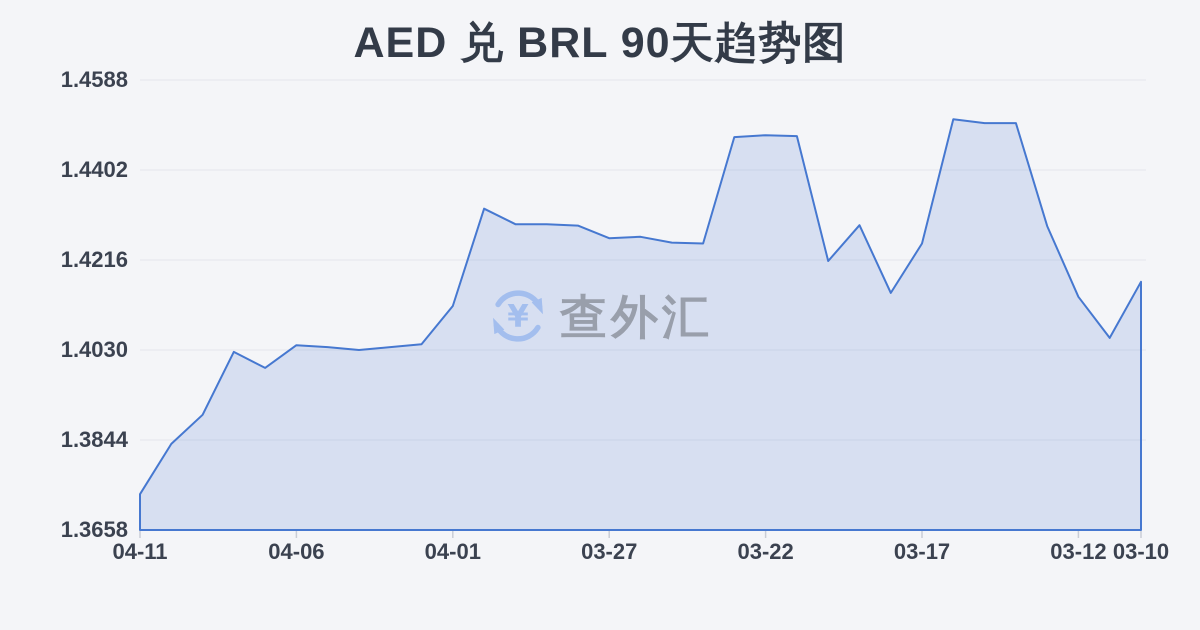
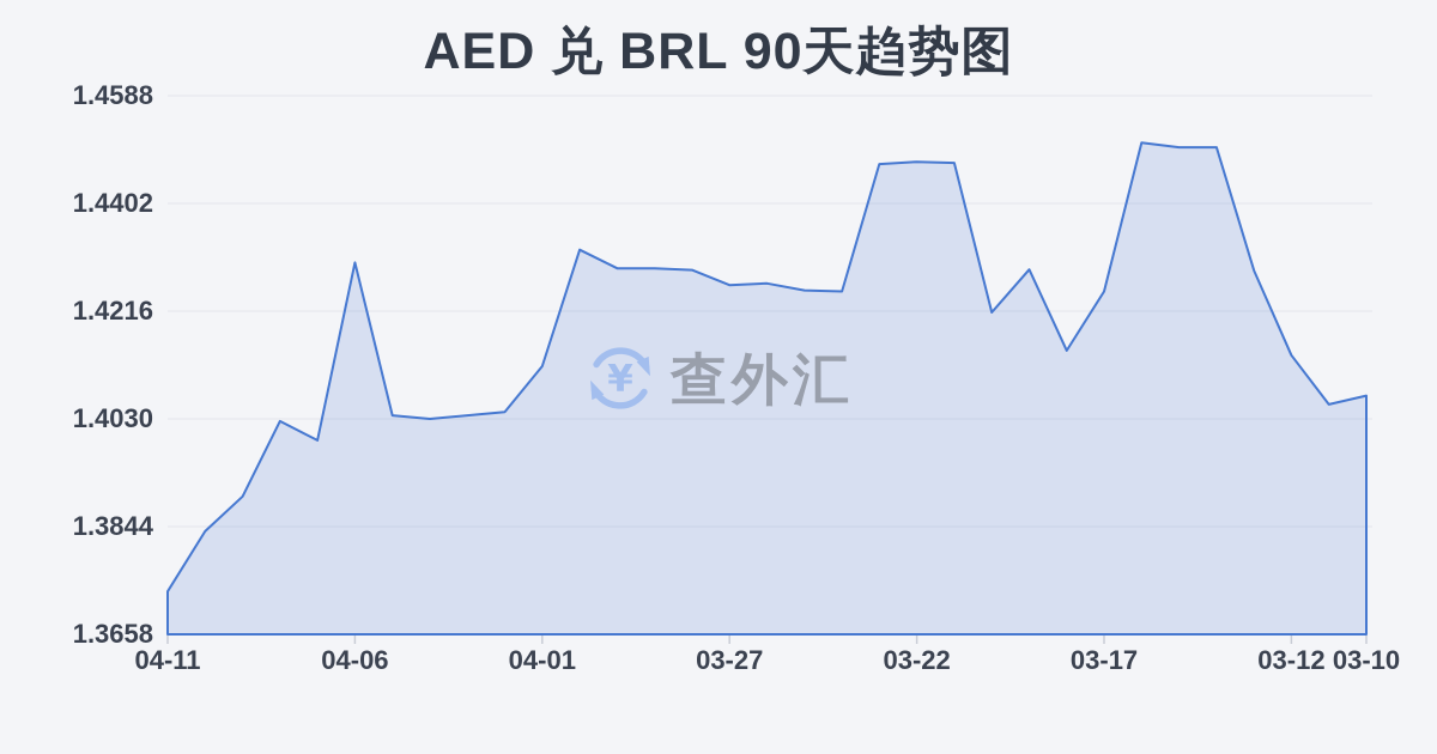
04-06: 1.404 -> 1.430
03-10: 1.417 -> 1.407
